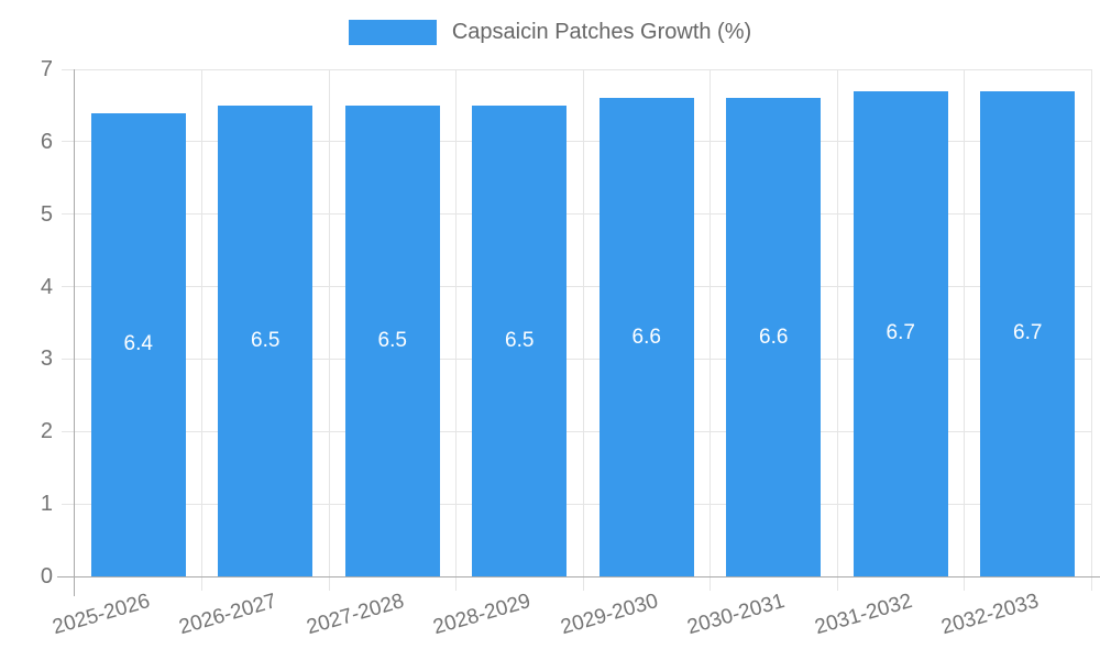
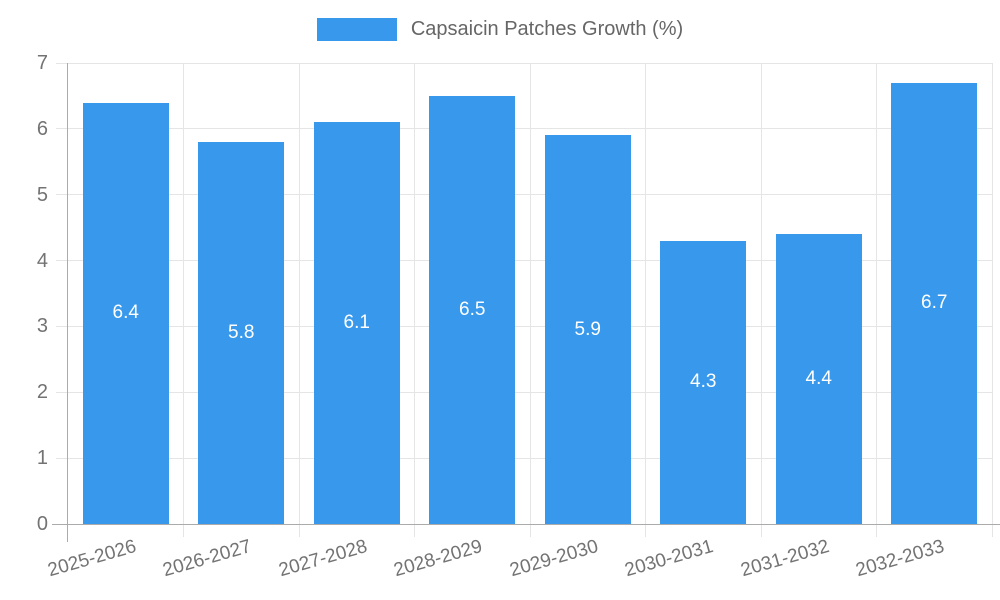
2026-2027: 6.5 -> 5.8
2027-2028: 6.5 -> 6.1
2029-2030: 6.6 -> 5.9
2030-2031: 6.6 -> 4.3
2031-2032: 6.7 -> 4.4
